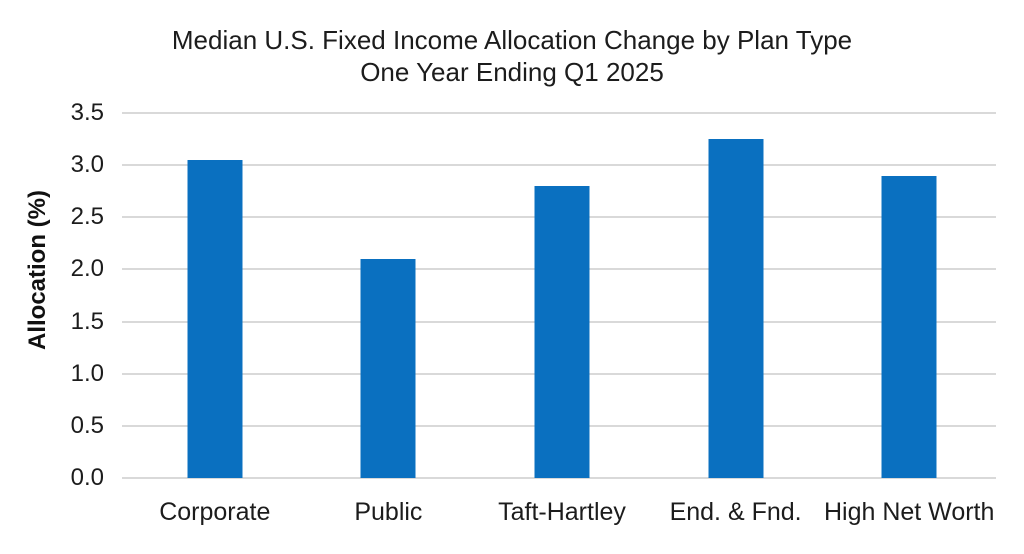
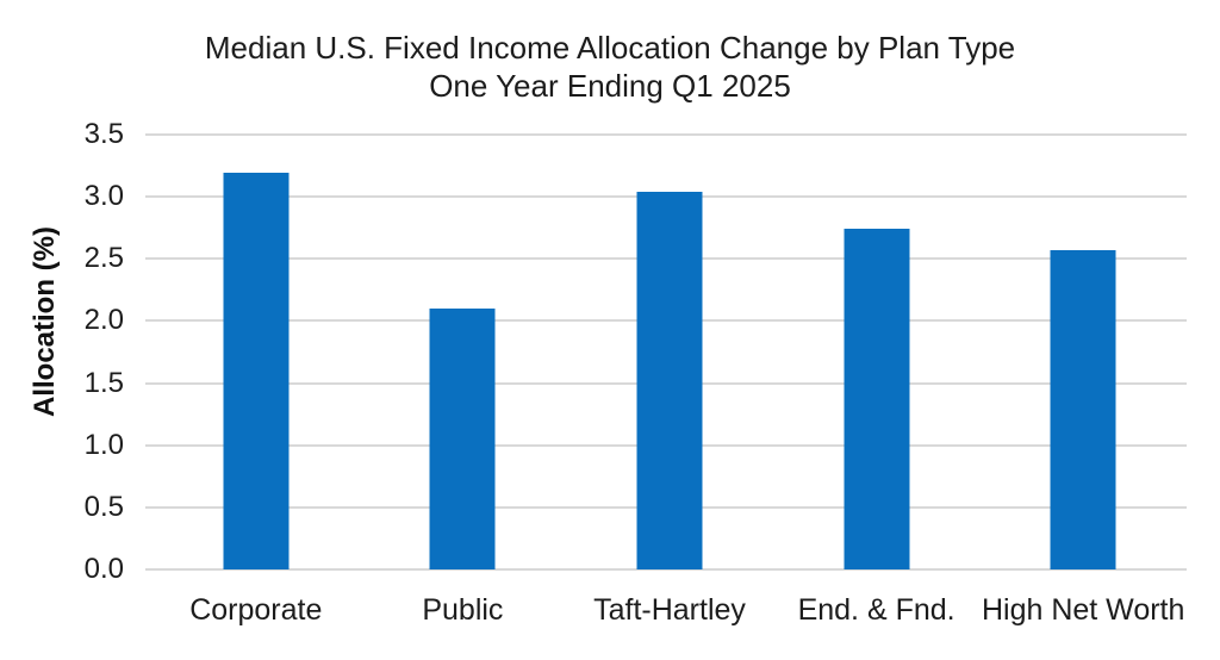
Corporate: 3.05 -> 3.19
Taft-Hartley: 2.80 -> 3.04
End. & Fnd.: 3.25 -> 2.74
High Net Worth: 2.90 -> 2.57
